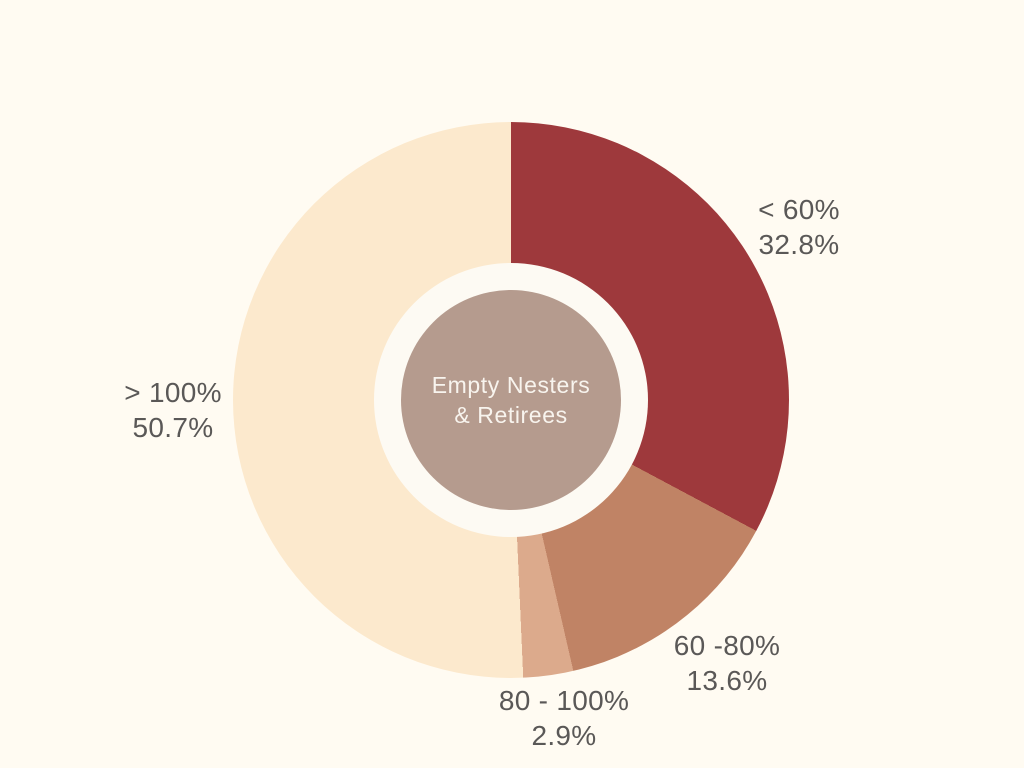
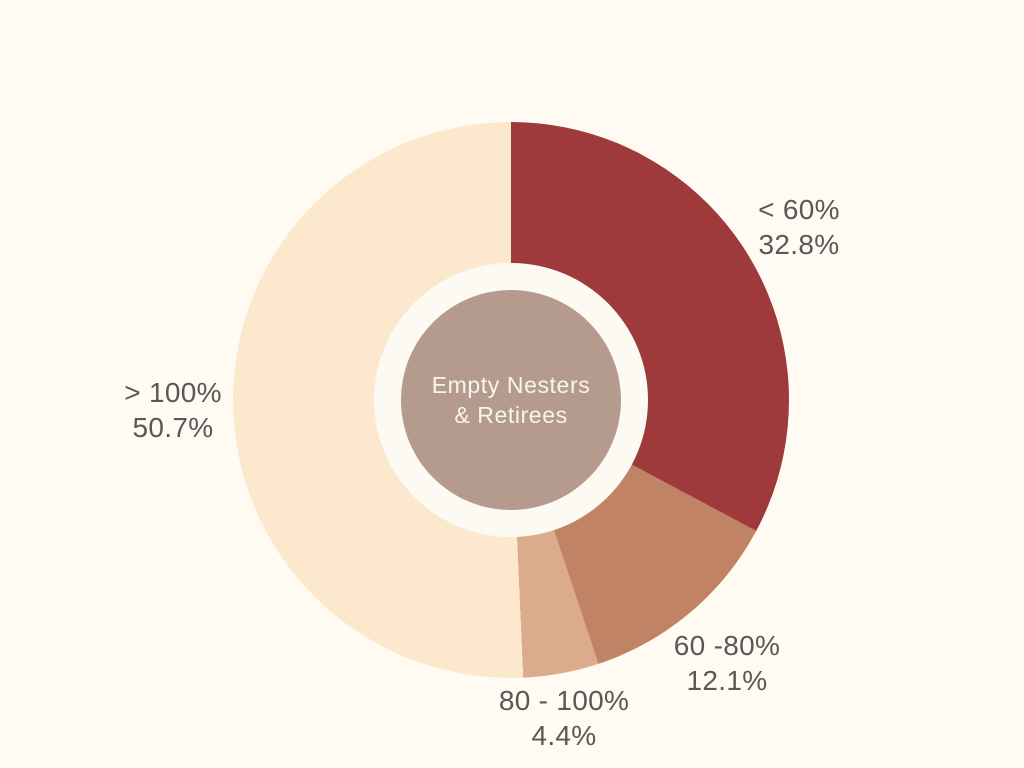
60 -80%: 13.6% -> 12.1%
80 - 100%: 2.9% -> 4.4%
